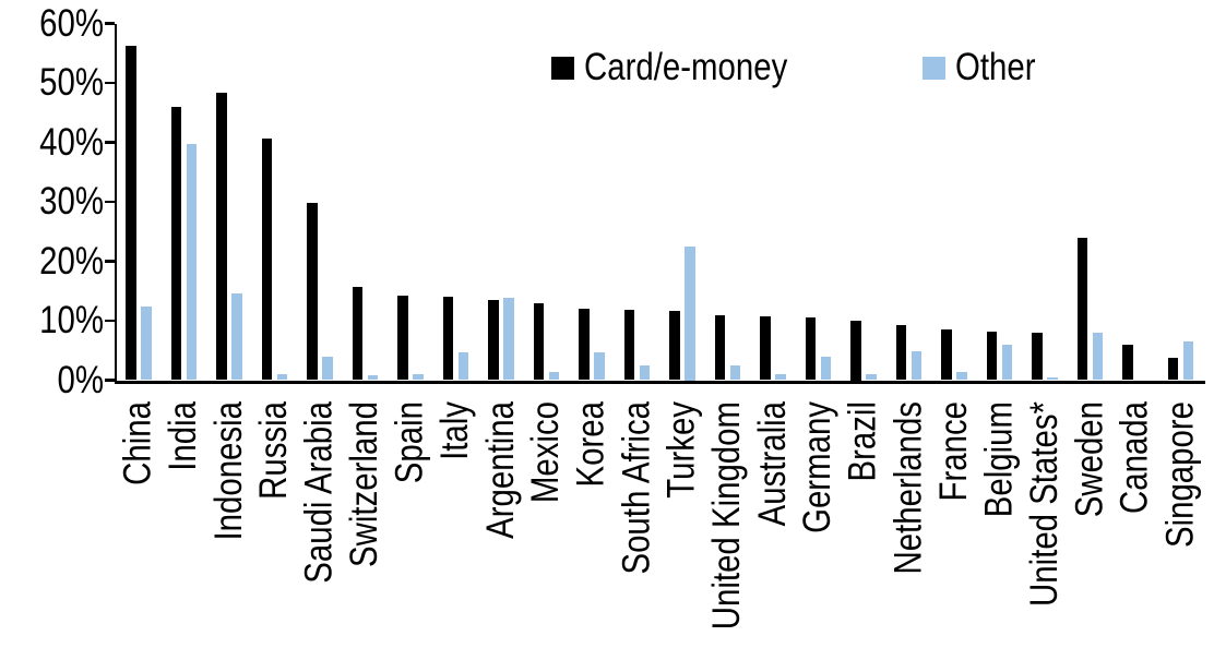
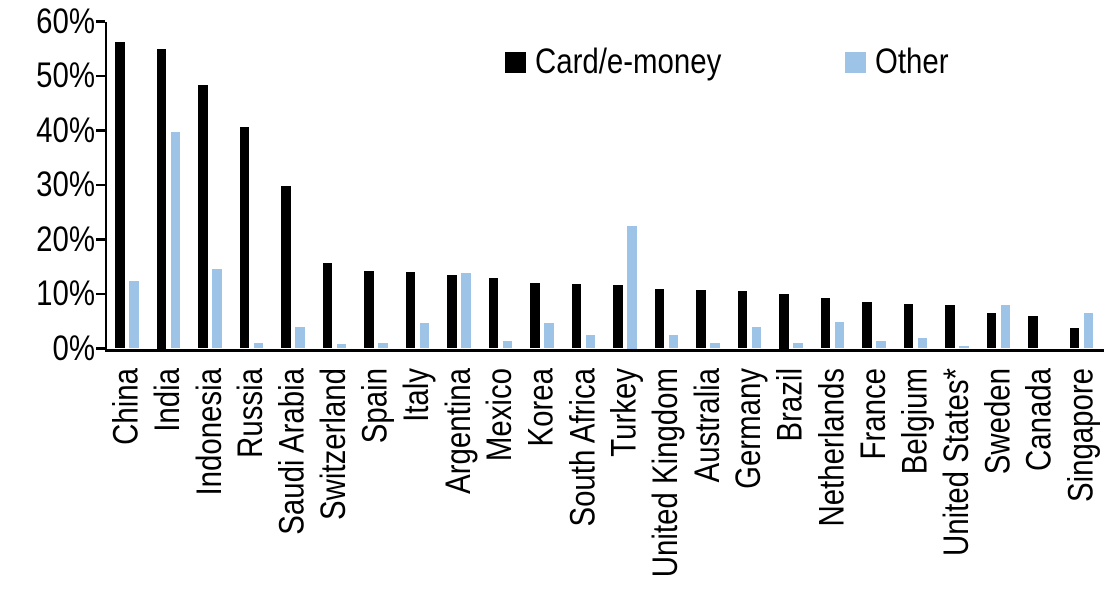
Card/e-money/India: 46% -> 55%
Other/Belgium: 6% -> 2%
Card/e-money/Sweden: 24% -> 6%
